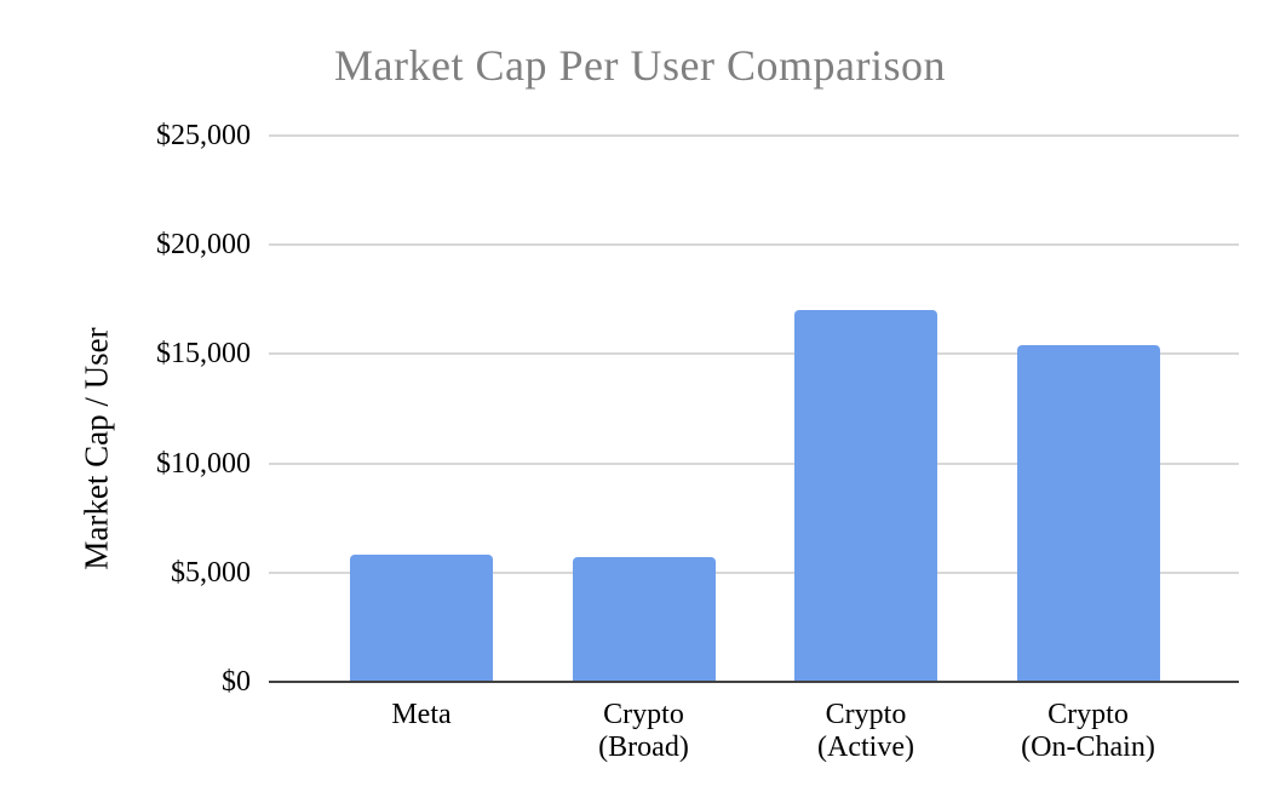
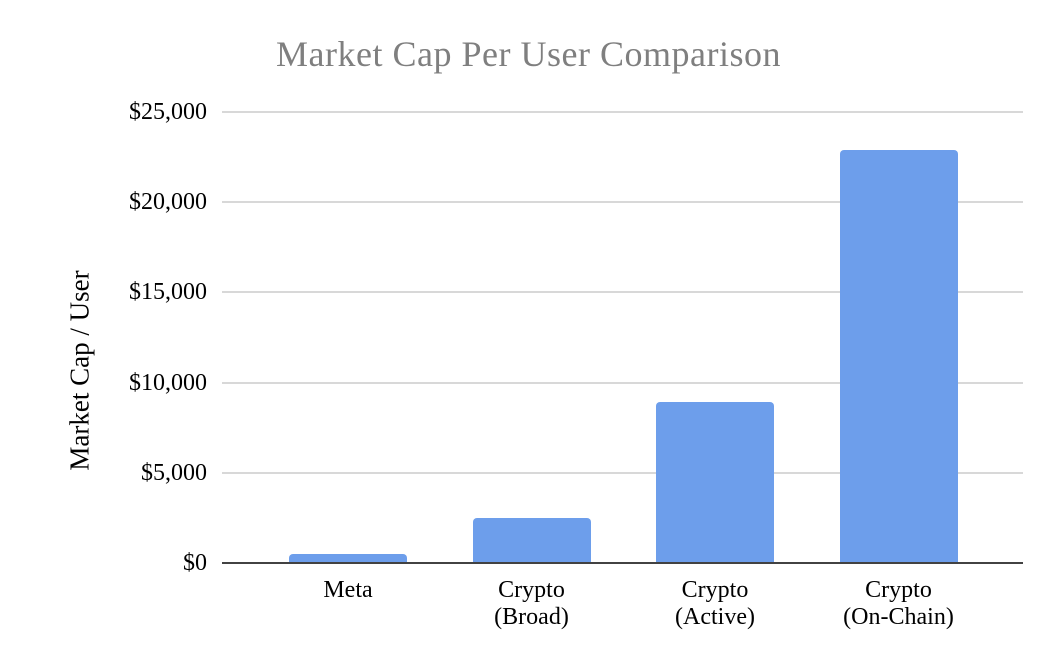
Meta: $5800 -> $500
Crypto (Broad): $5700 -> $2500
Crypto (Active): $17000 -> $8900
Crypto (On-Chain): $15400 -> $22900
